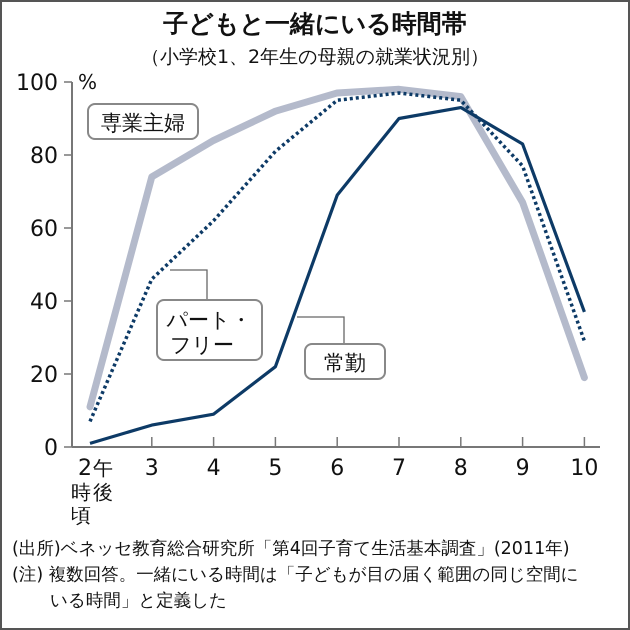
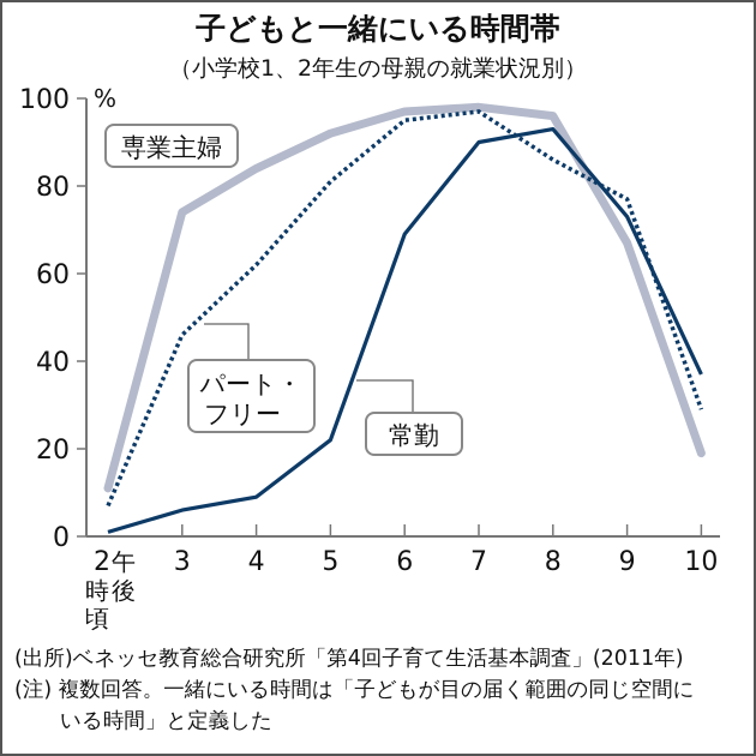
パート・フリー/8: 95 -> 86
常勤/9: 83 -> 73
